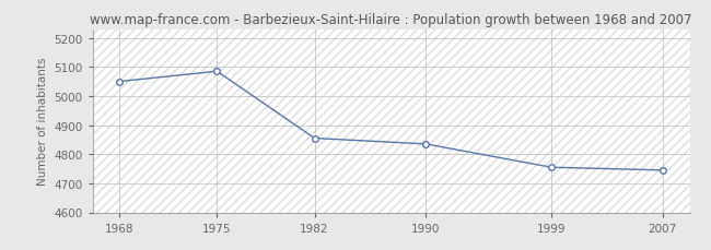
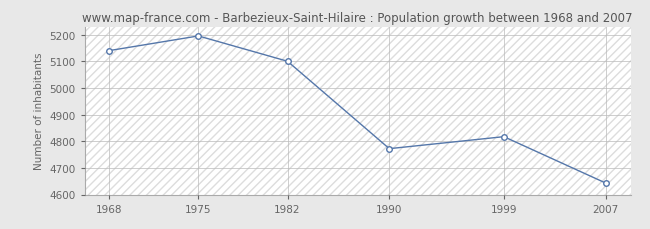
1968: 5050 -> 5140
1975: 5085 -> 5195
1982: 4855 -> 5100
1990: 4835 -> 4772
1999: 4755 -> 4817
2007: 4745 -> 4643
